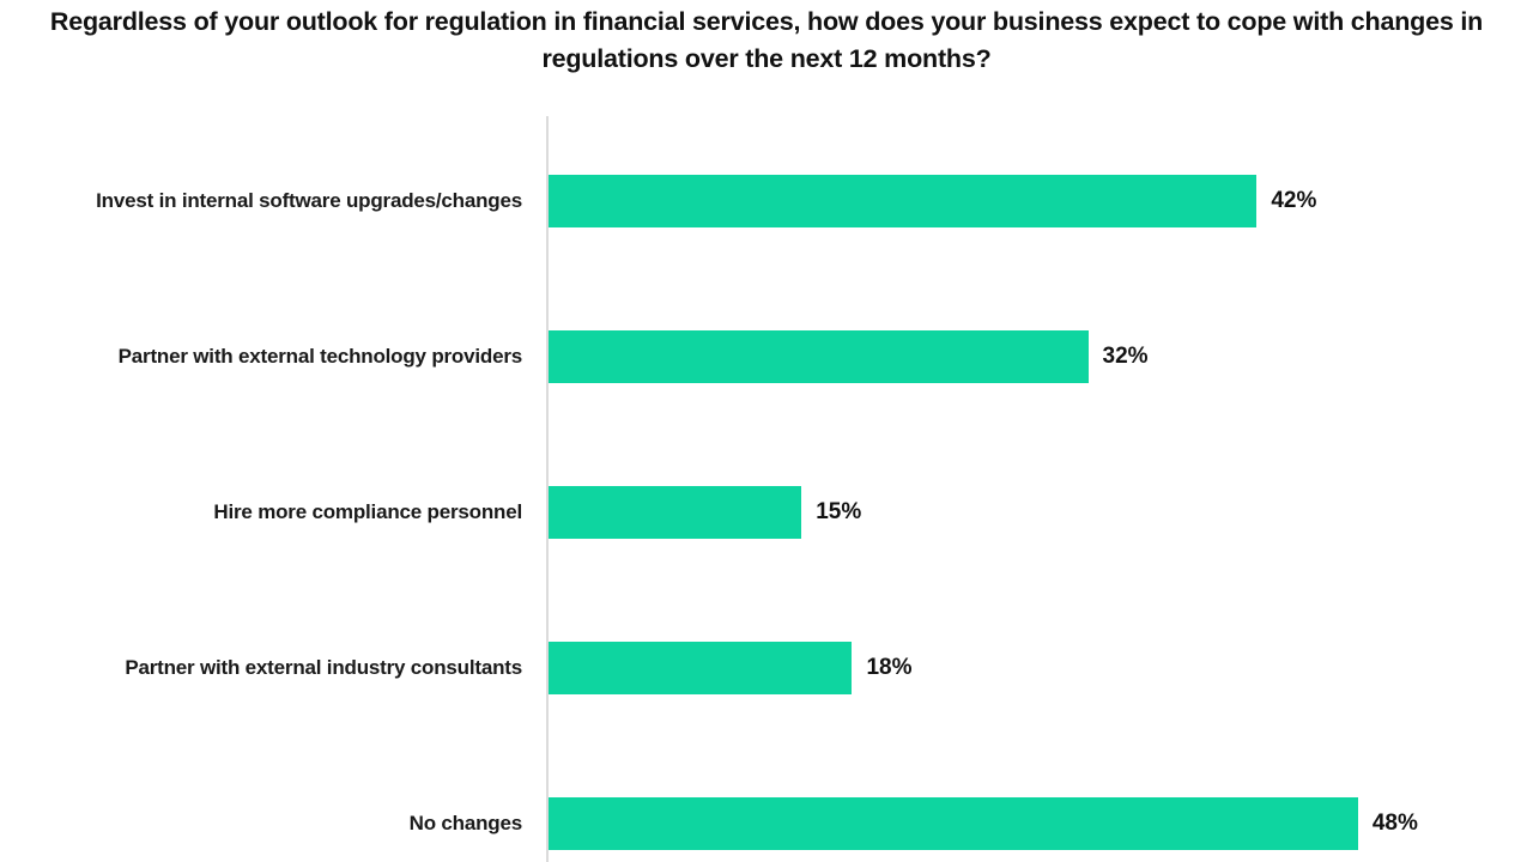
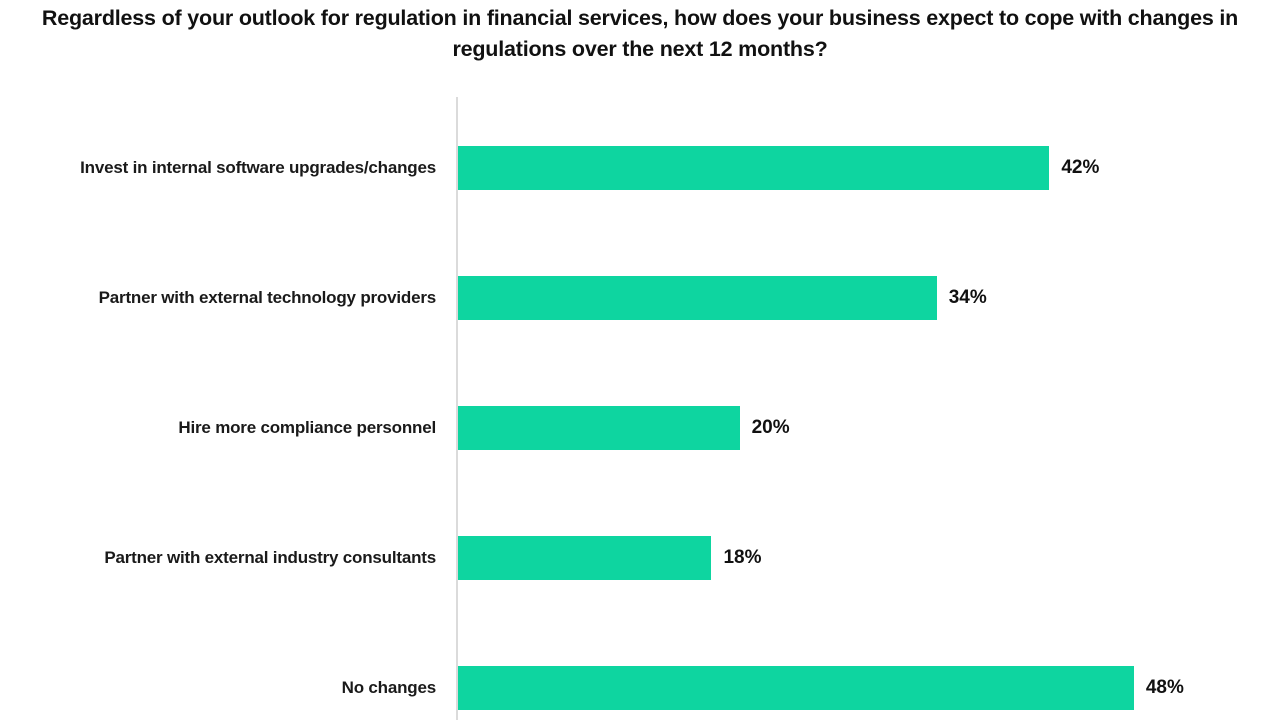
Partner with external technology providers: 32% -> 34%
Hire more compliance personnel: 15% -> 20%
